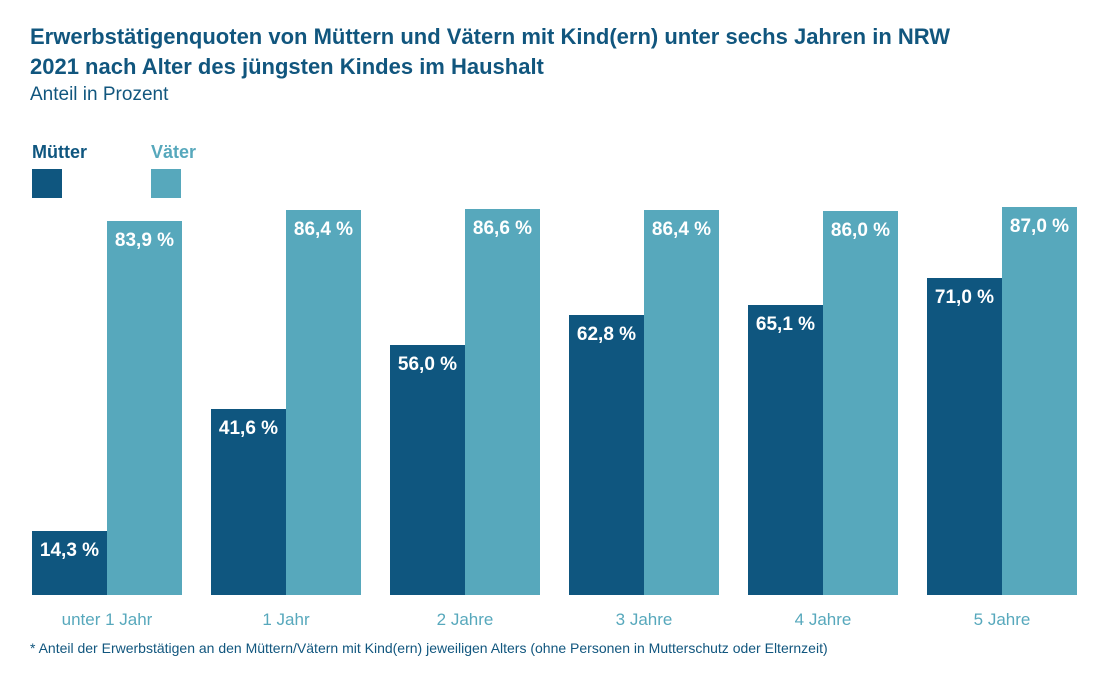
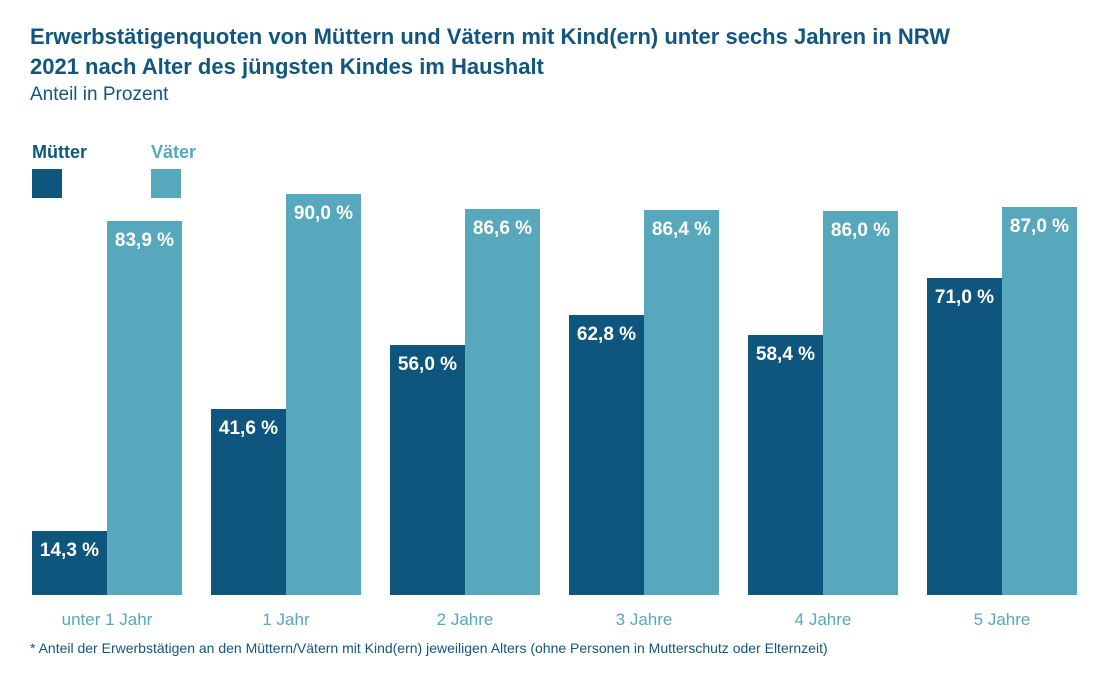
Väter/1 Jahr: 86,4 -> 90,0
Mütter/4 Jahre: 65,1 -> 58,4
